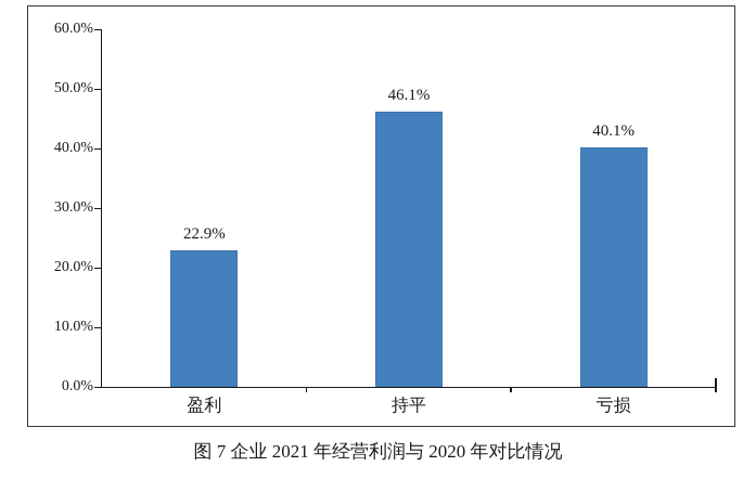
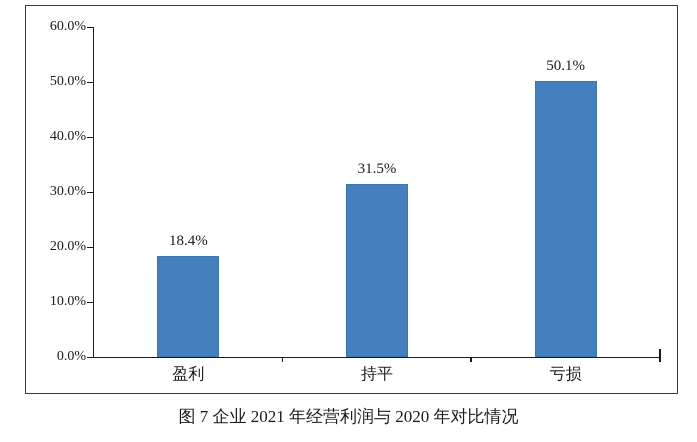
盈利: 22.9% -> 18.4%
持平: 46.1% -> 31.5%
亏损: 40.1% -> 50.1%
